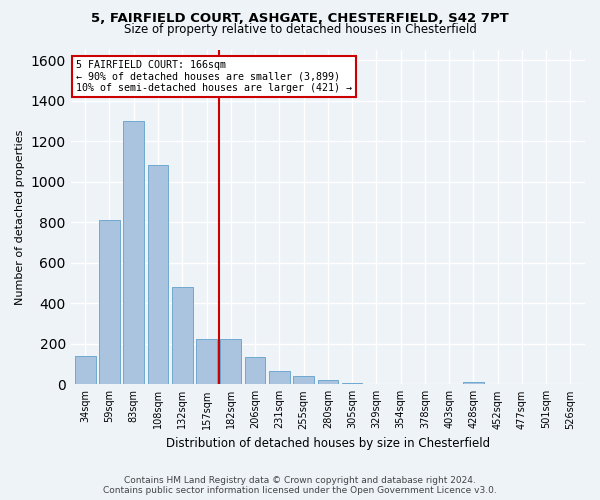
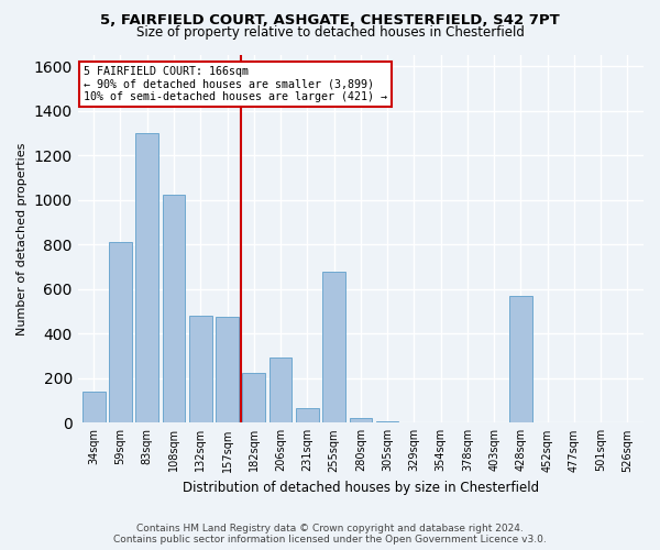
108sqm: 1080 -> 1025
157sqm: 225 -> 475
206sqm: 135 -> 295
255sqm: 40 -> 680
428sqm: 12 -> 570
